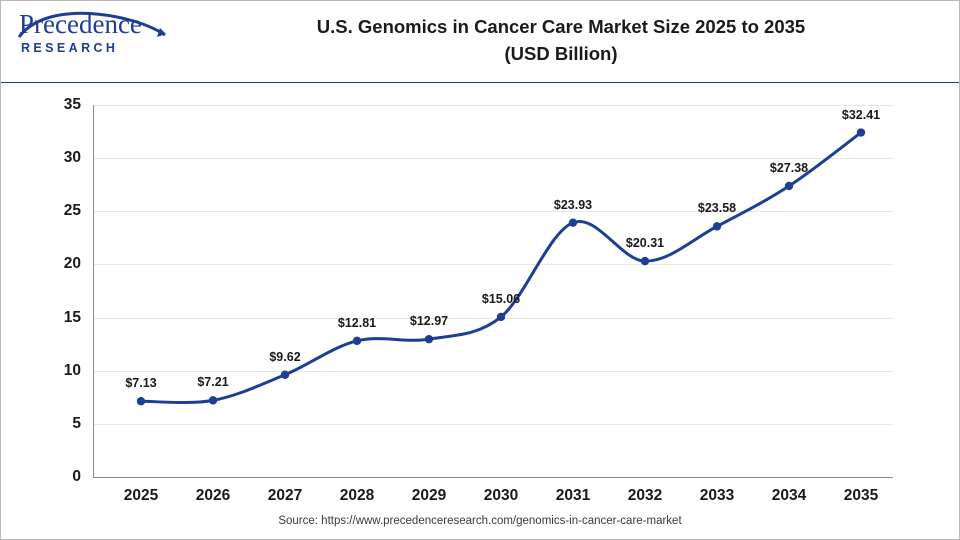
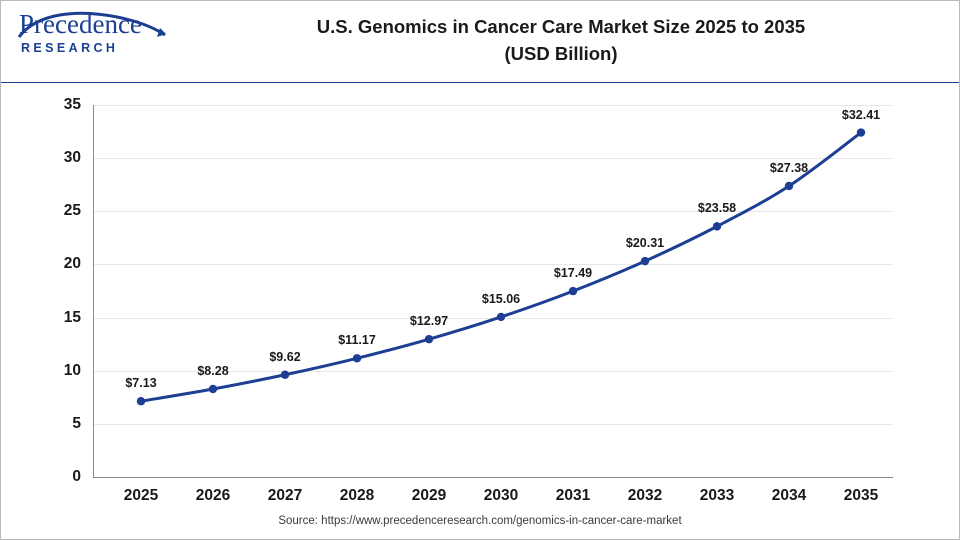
2026: $7.21 -> $8.28
2028: $12.81 -> $11.17
2031: $23.93 -> $17.49
